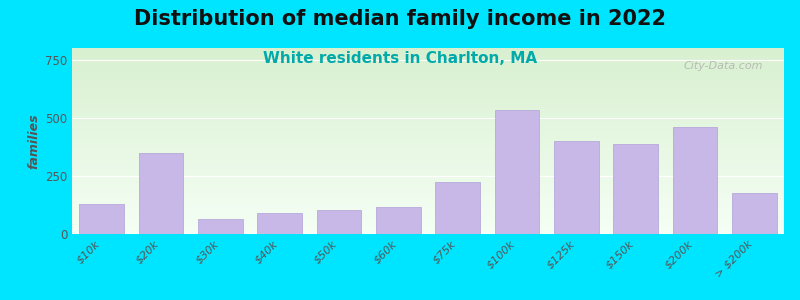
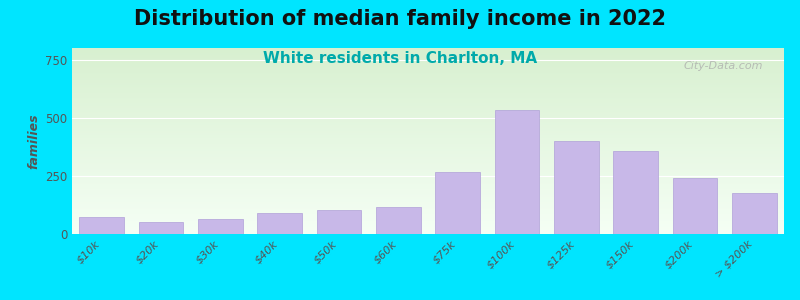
$10k: 130 -> 75
$20k: 350 -> 50
$75k: 225 -> 265
$150k: 385 -> 355
$200k: 460 -> 240
